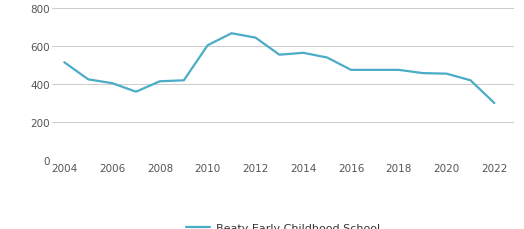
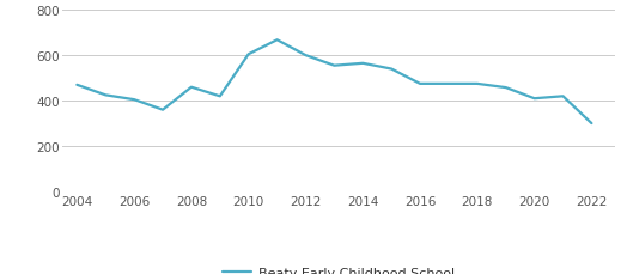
2004: 520 -> 470
2008: 420 -> 460
2012: 640 -> 600
2020: 460 -> 410
